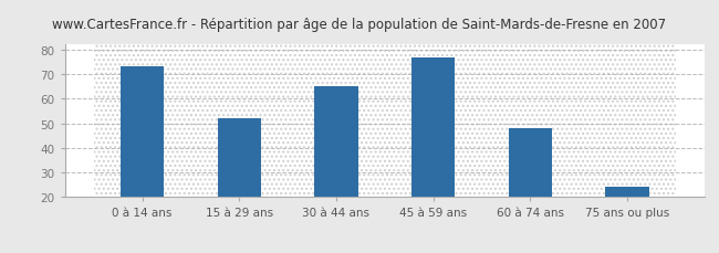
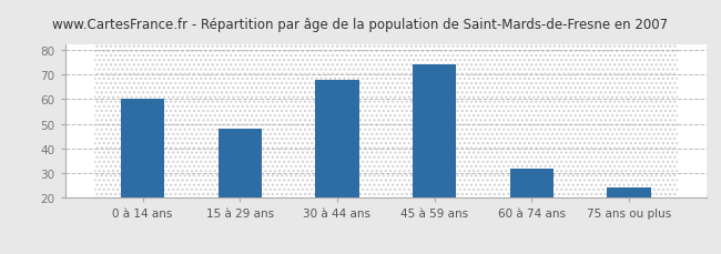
0 à 14 ans: 73 -> 60
15 à 29 ans: 52 -> 48
30 à 44 ans: 65 -> 68
45 à 59 ans: 77 -> 74
60 à 74 ans: 48 -> 32
